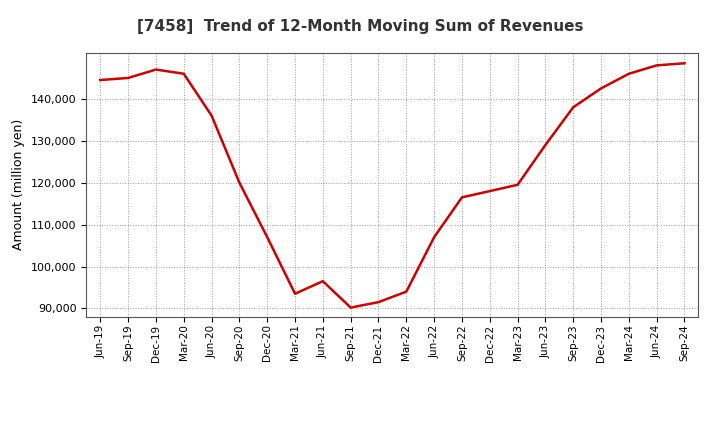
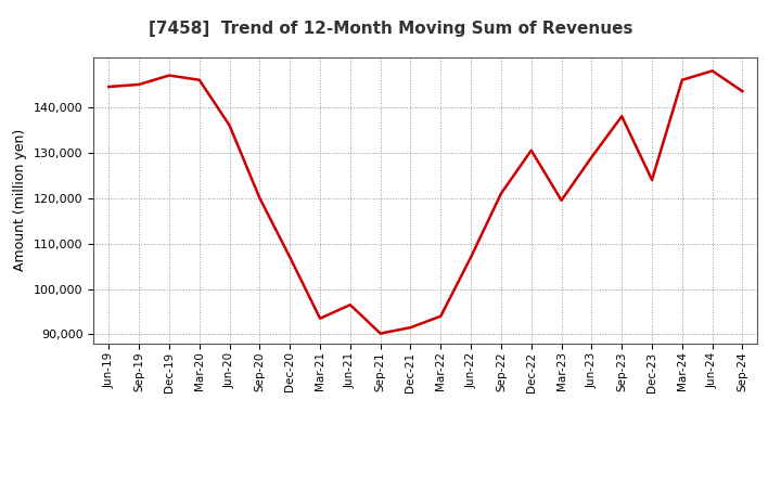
Sep-22: 116,500 -> 121,000
Dec-22: 118,000 -> 130,500
Dec-23: 142,500 -> 124,000
Sep-24: 148,500 -> 143,500
